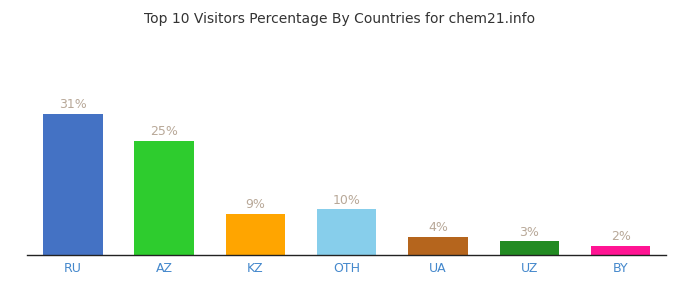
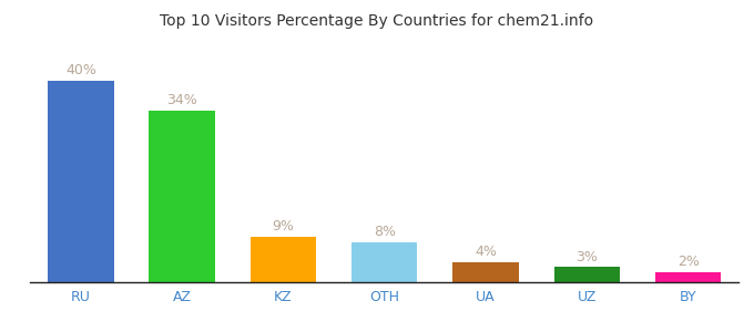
RU: 31% -> 40%
AZ: 25% -> 34%
OTH: 10% -> 8%
